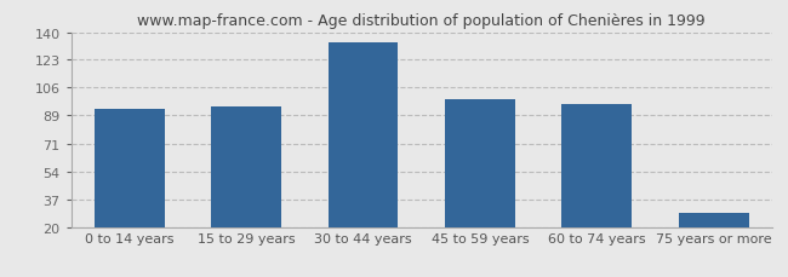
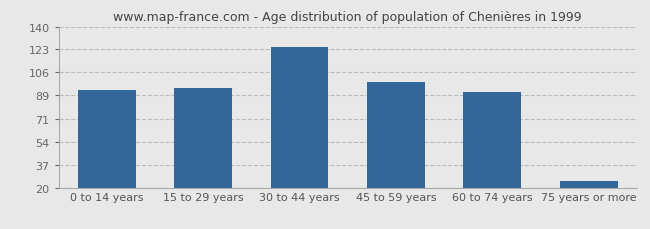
30 to 44 years: 134 -> 125
60 to 74 years: 96 -> 91
75 years or more: 29 -> 25
